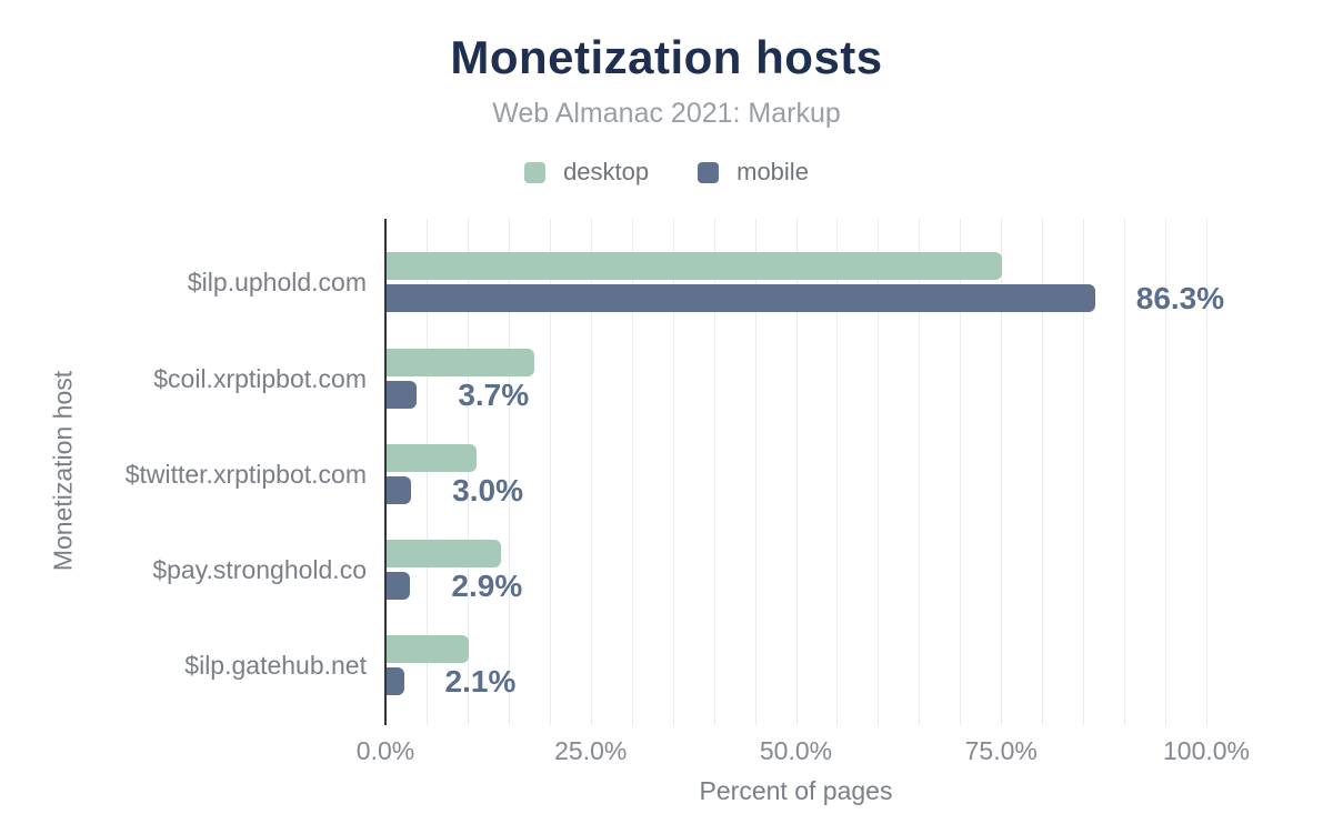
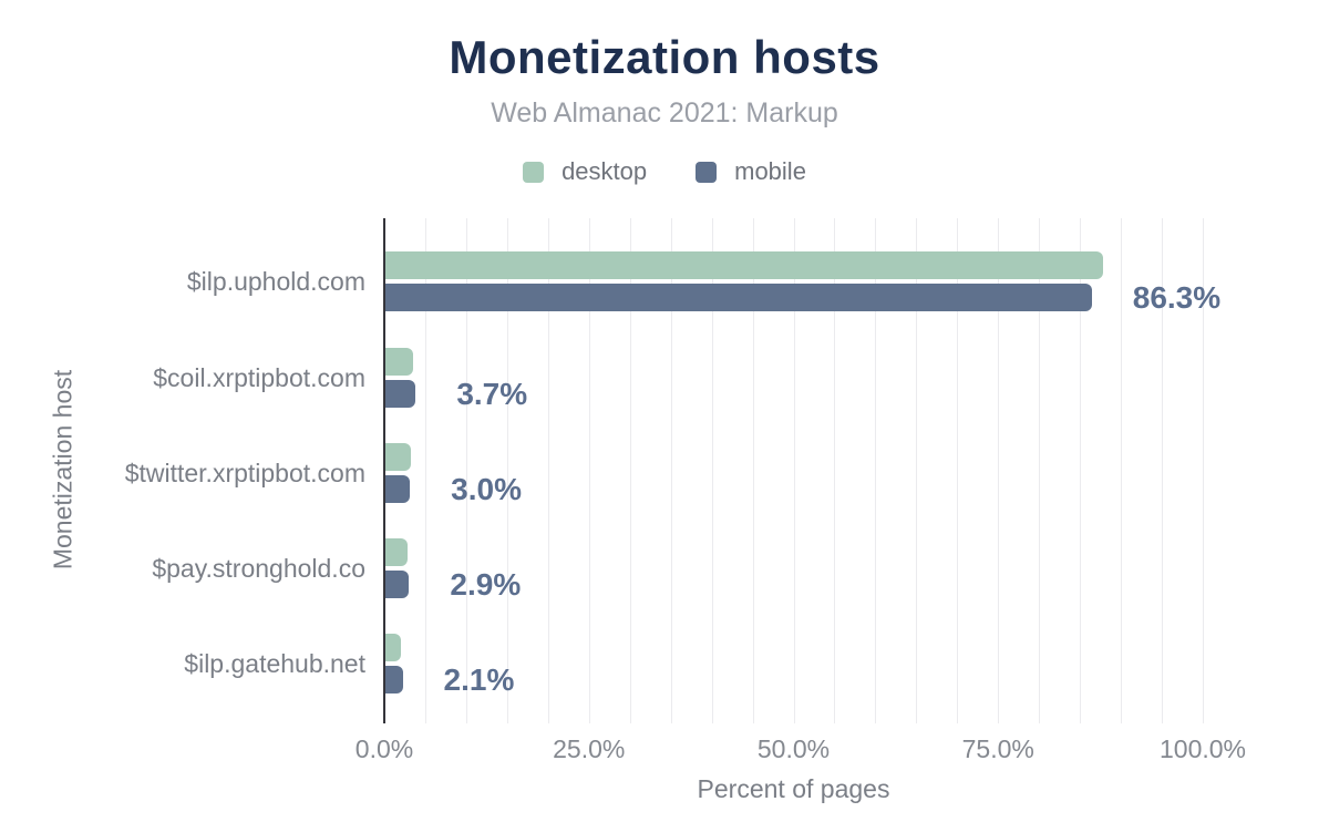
desktop/$ilp.uphold.com: 75% -> 88%
desktop/$coil.xrptipbot.com: 18% -> 3%
desktop/$twitter.xrptipbot.com: 11% -> 3%
desktop/$pay.stronghold.co: 14% -> 3%
desktop/$ilp.gatehub.net: 10% -> 2%
